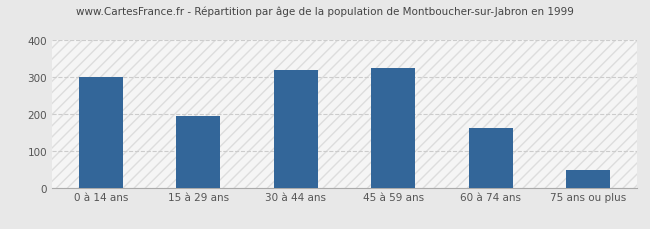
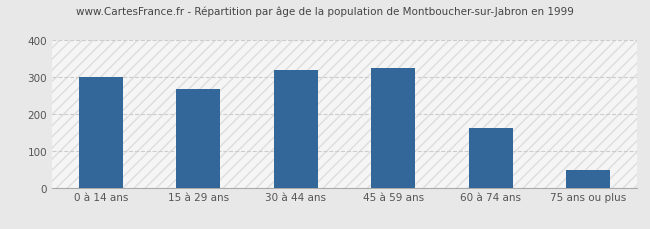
15 à 29 ans: 195 -> 268
